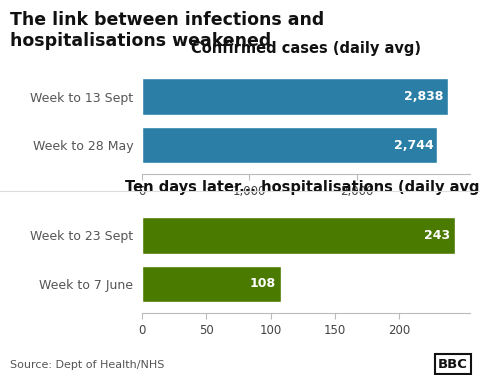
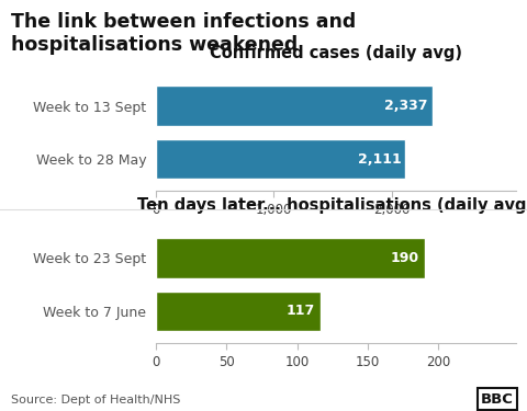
Week to 13 Sept: 2,838 -> 2,337
Week to 28 May: 2,744 -> 2,111
Week to 23 Sept: 243 -> 190
Week to 7 June: 108 -> 117
